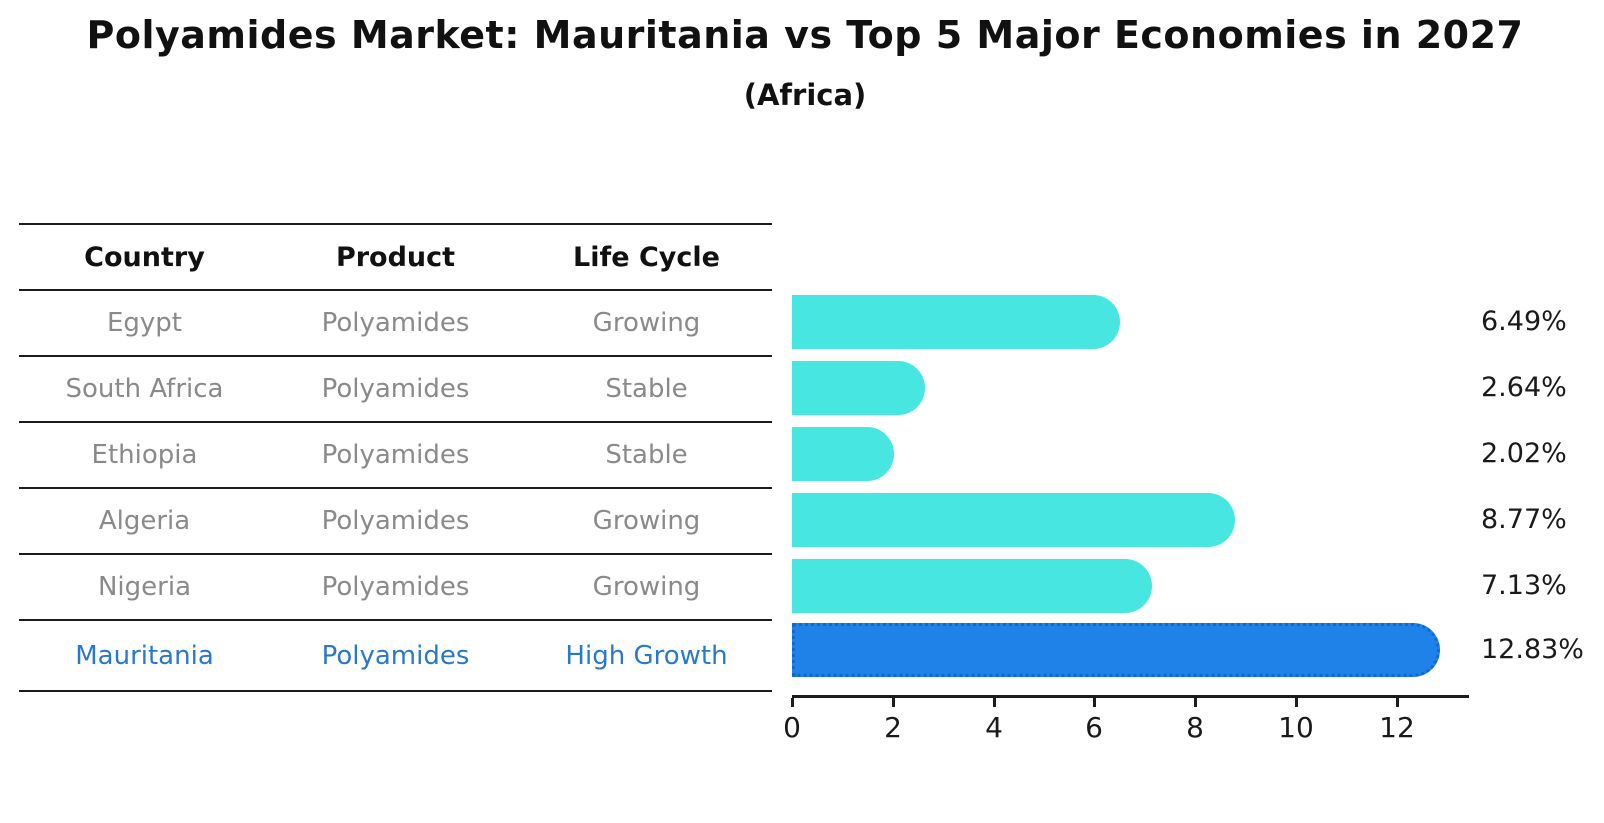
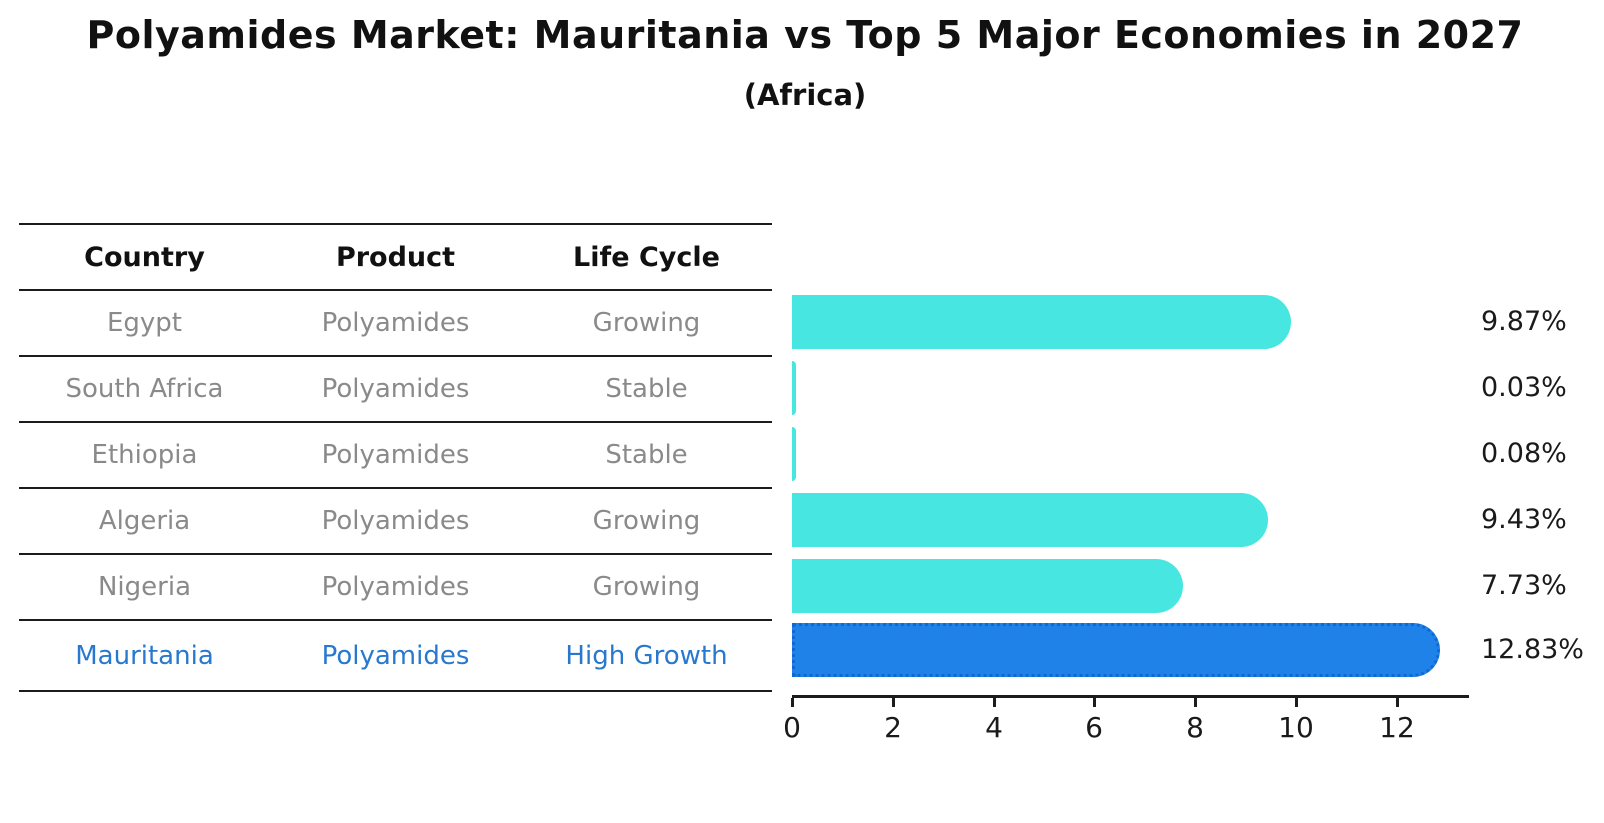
Egypt: 6.49% -> 9.87%
South Africa: 2.64% -> 0.03%
Ethiopia: 2.02% -> 0.08%
Algeria: 8.77% -> 9.43%
Nigeria: 7.13% -> 7.73%
